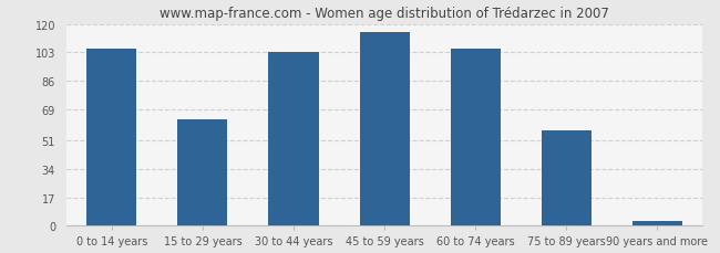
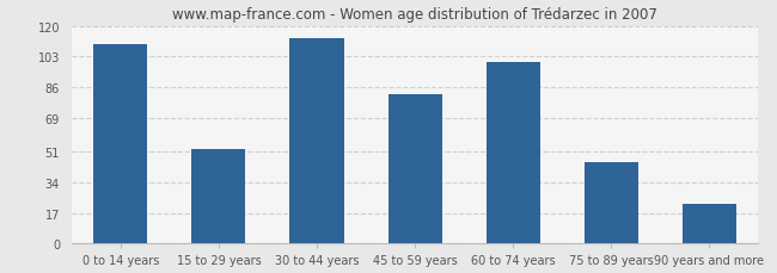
0 to 14 years: 105 -> 110
15 to 29 years: 63 -> 52
30 to 44 years: 103 -> 113
45 to 59 years: 115 -> 82
60 to 74 years: 105 -> 100
75 to 89 years: 57 -> 45
90 years and more: 3 -> 22
